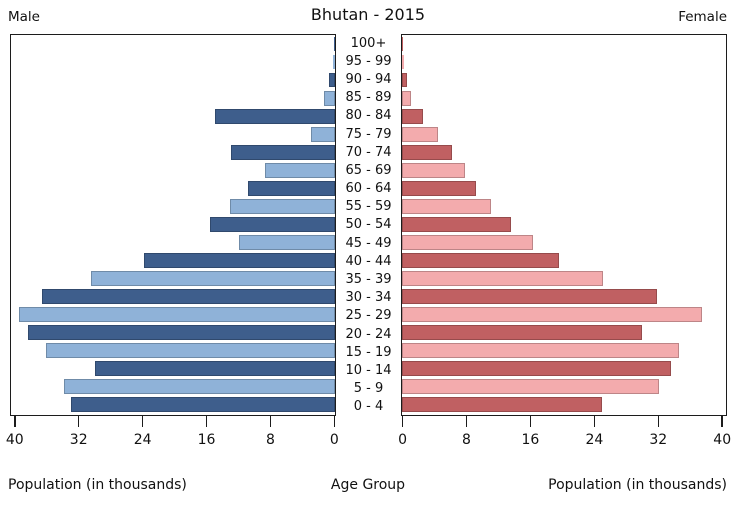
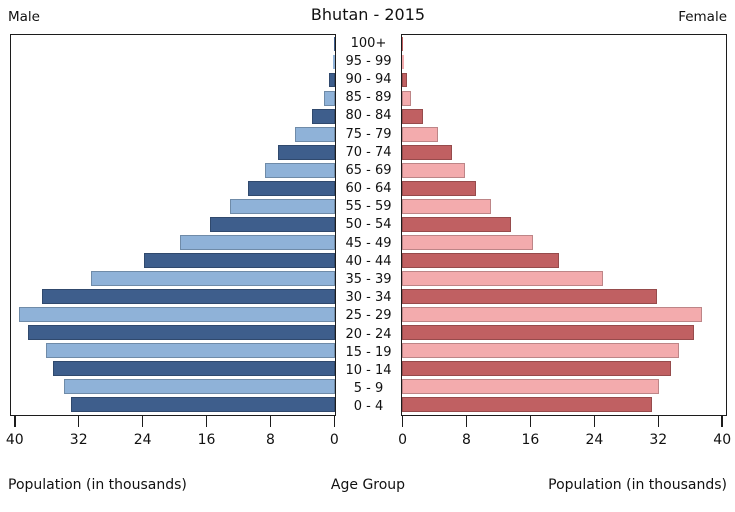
Male/80 - 84: 15 -> 3
Male/75 - 79: 3 -> 5
Male/70 - 74: 13 -> 7
Male/45 - 49: 12 -> 19
Female/20 - 24: 30 -> 37
Male/10 - 14: 30 -> 35
Female/0 - 4: 25 -> 31
